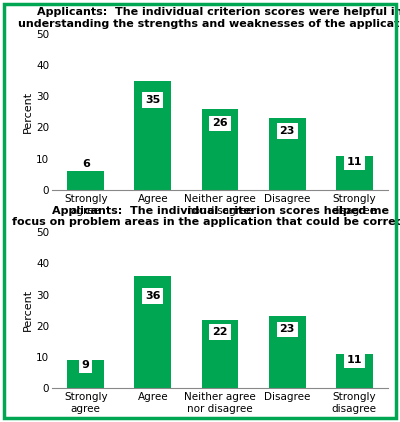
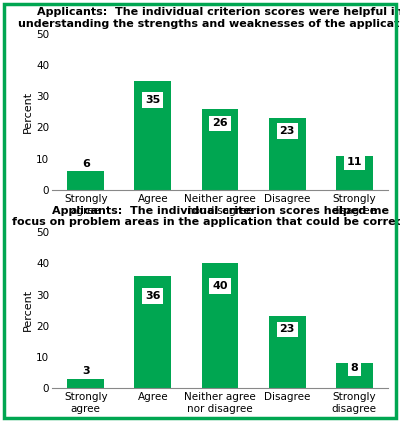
Strongly agree: 9 -> 3
Neither agree nor disagree: 22 -> 40
Strongly disagree: 11 -> 8
